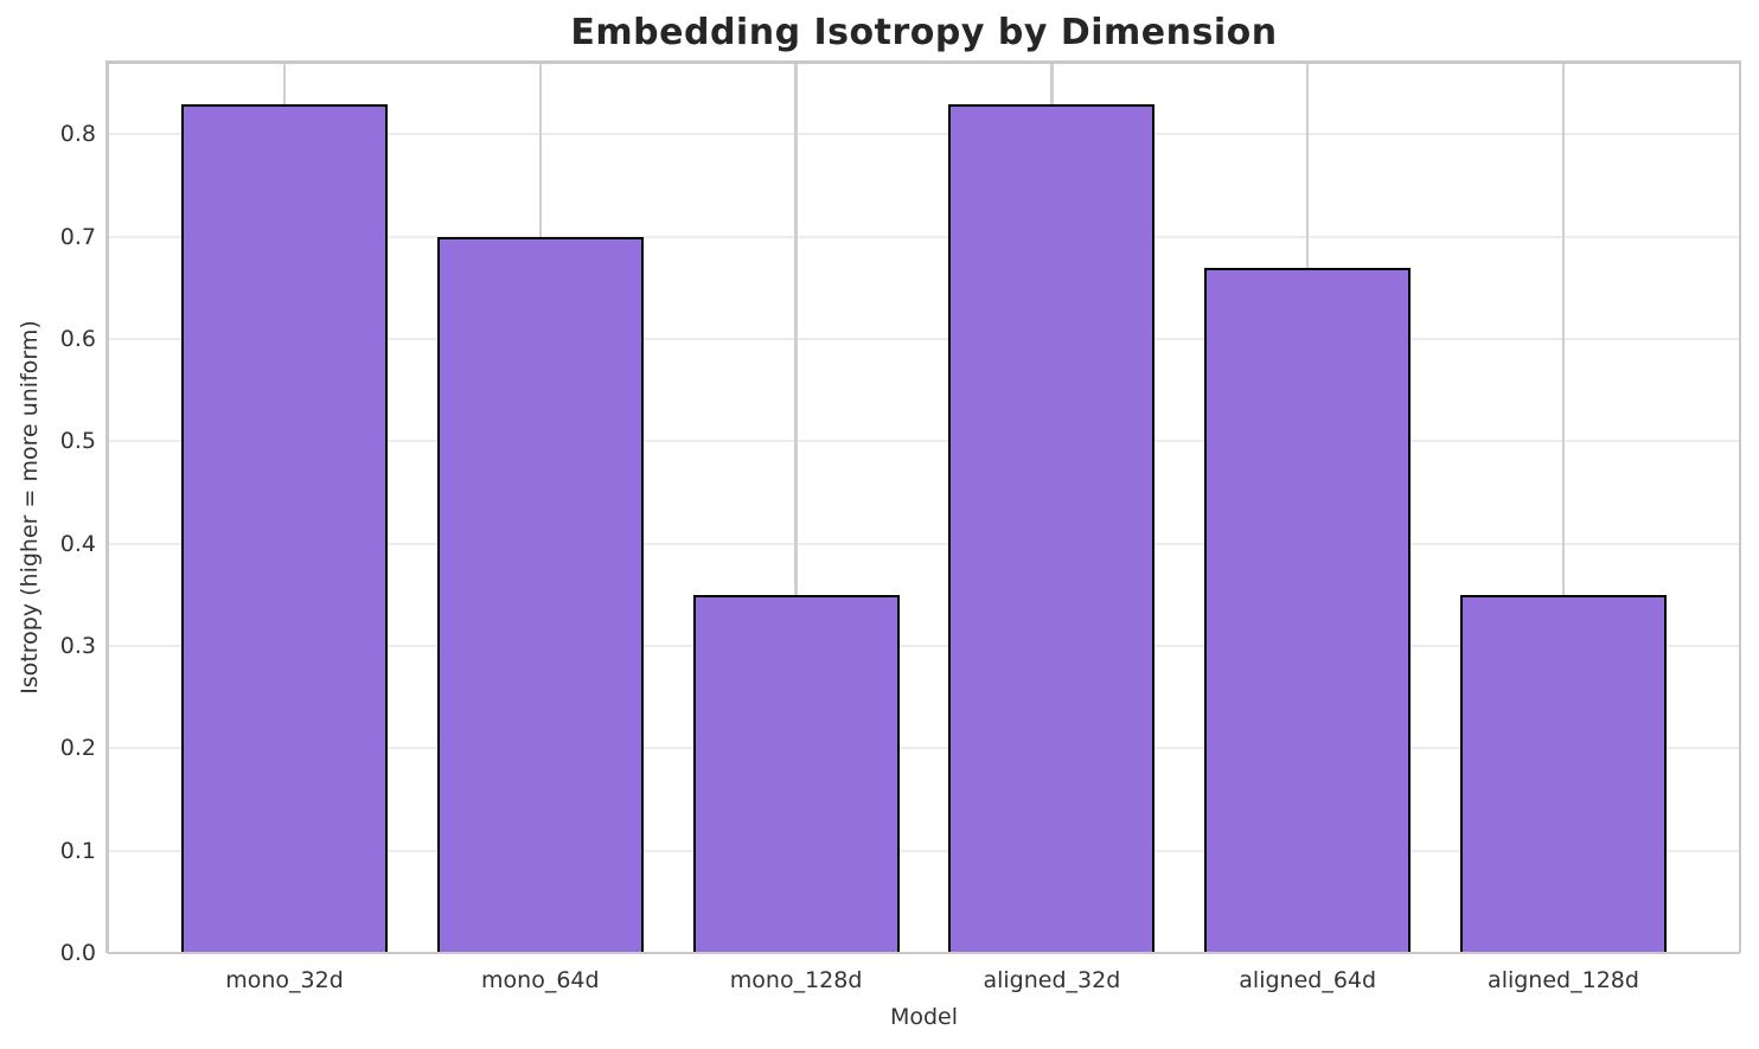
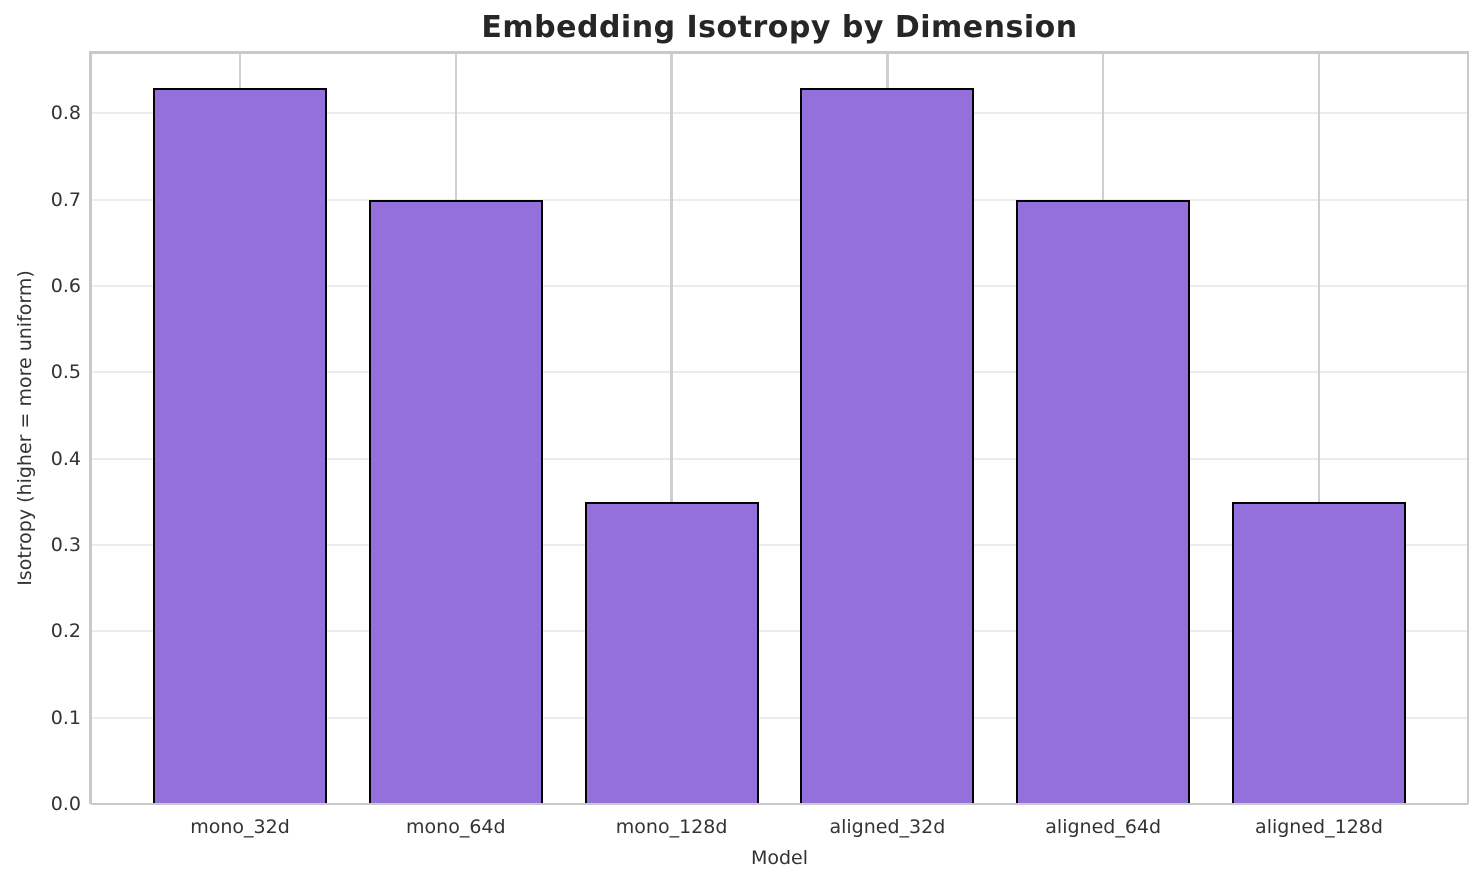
aligned_64d: 0.67 -> 0.70
